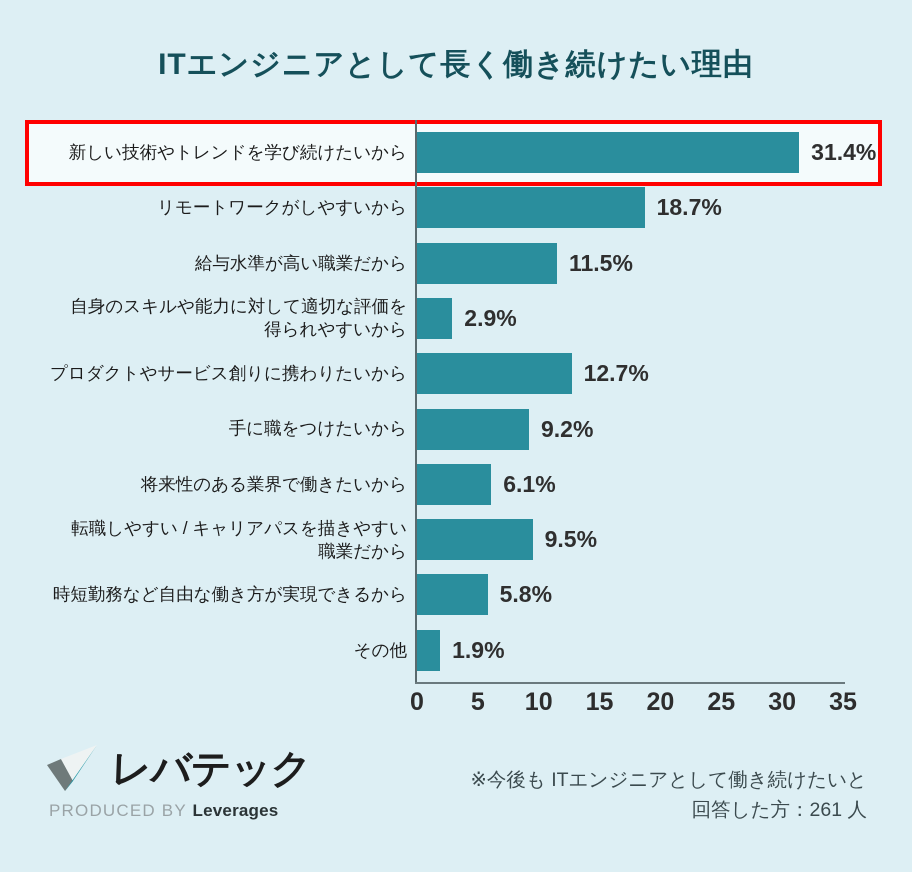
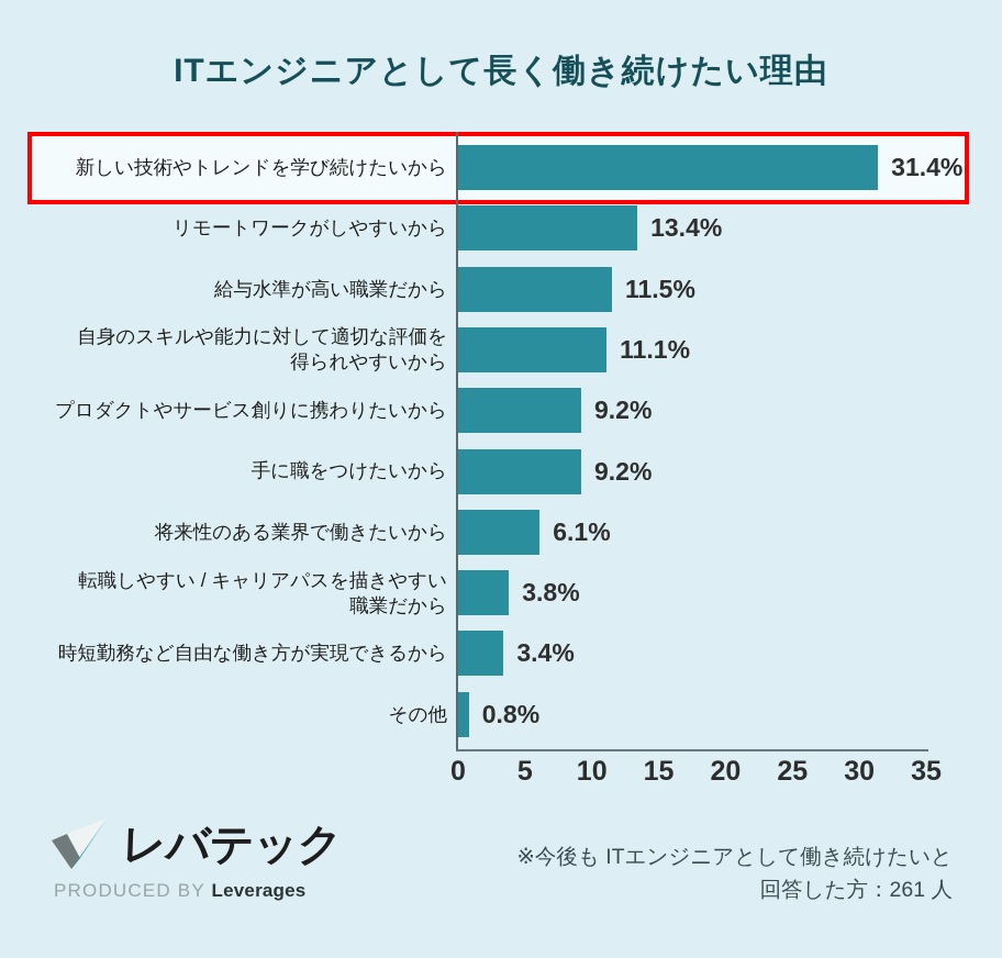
リモートワークがしやすいから: 18.7% -> 13.4%
自身のスキルや能力に対して適切な評価を 得られやすいから: 2.9% -> 11.1%
プロダクトやサービス創りに携わりたいから: 12.7% -> 9.2%
転職しやすい / キャリアパスを描きやすい 職業だから: 9.5% -> 3.8%
時短勤務など自由な働き方が実現できるから: 5.8% -> 3.4%
その他: 1.9% -> 0.8%
